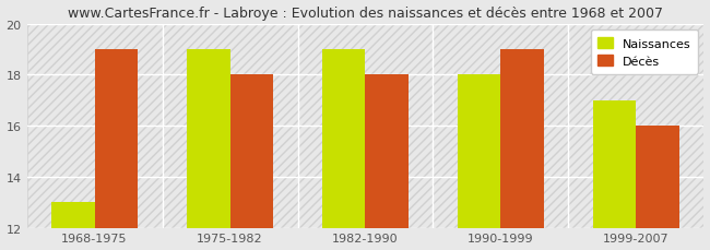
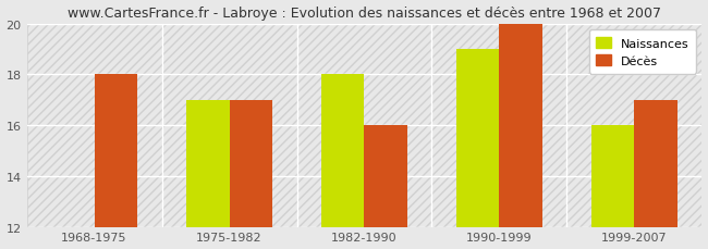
Naissances/1968-1975: 13 -> 12
Décès/1968-1975: 19 -> 18
Naissances/1975-1982: 19 -> 17
Décès/1975-1982: 18 -> 17
Naissances/1982-1990: 19 -> 18
Décès/1982-1990: 18 -> 16
Naissances/1990-1999: 18 -> 19
Décès/1990-1999: 19 -> 20
Naissances/1999-2007: 17 -> 16
Décès/1999-2007: 16 -> 17
